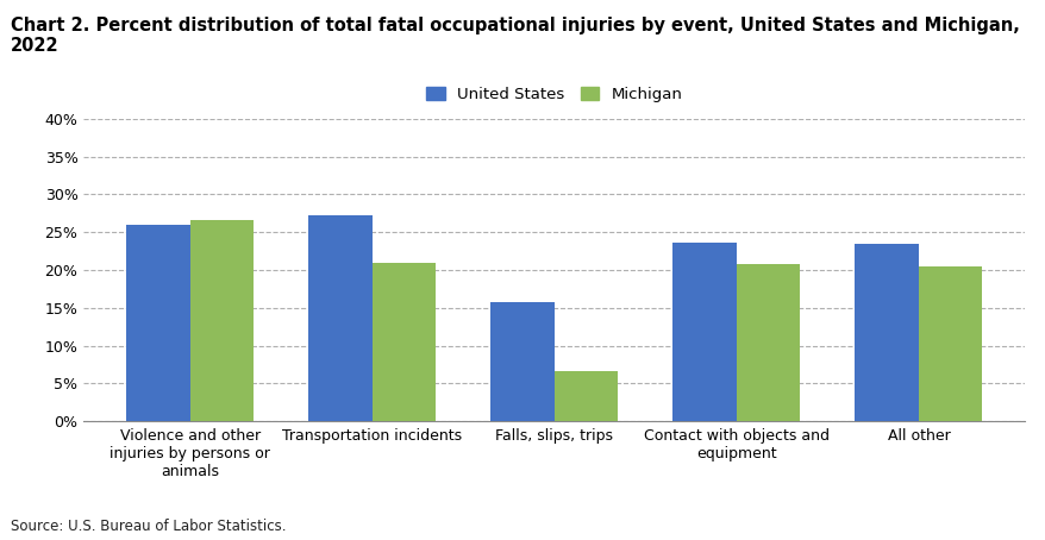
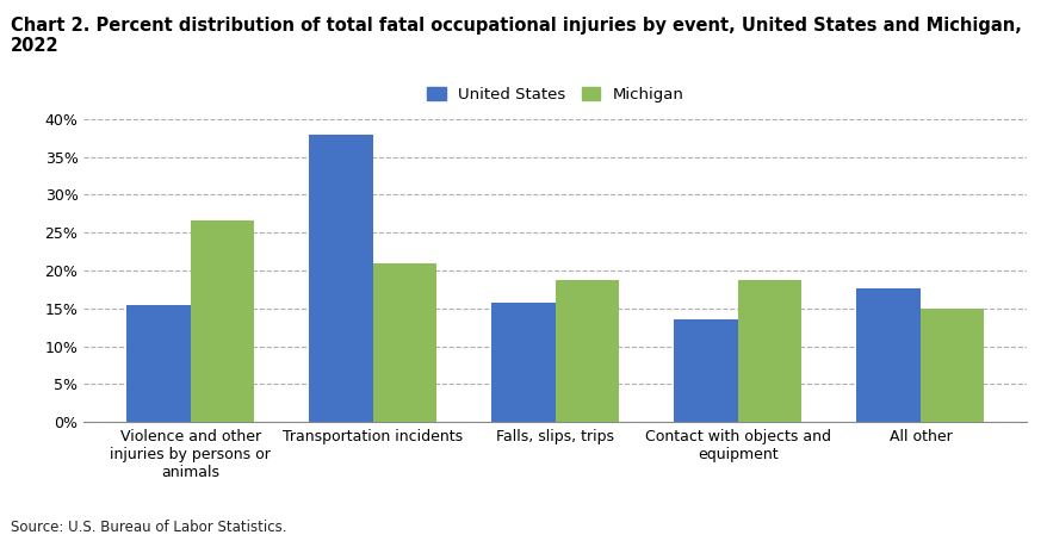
United States/Violence and other injuries by persons or animals: 26.0% -> 15.5%
United States/Transportation incidents: 27.2% -> 38.0%
Michigan/Falls, slips, trips: 6.6% -> 18.7%
United States/Contact with objects and equipment: 23.6% -> 13.5%
Michigan/Contact with objects and equipment: 20.8% -> 18.7%
United States/All other: 23.4% -> 17.6%
Michigan/All other: 20.4% -> 15.0%
